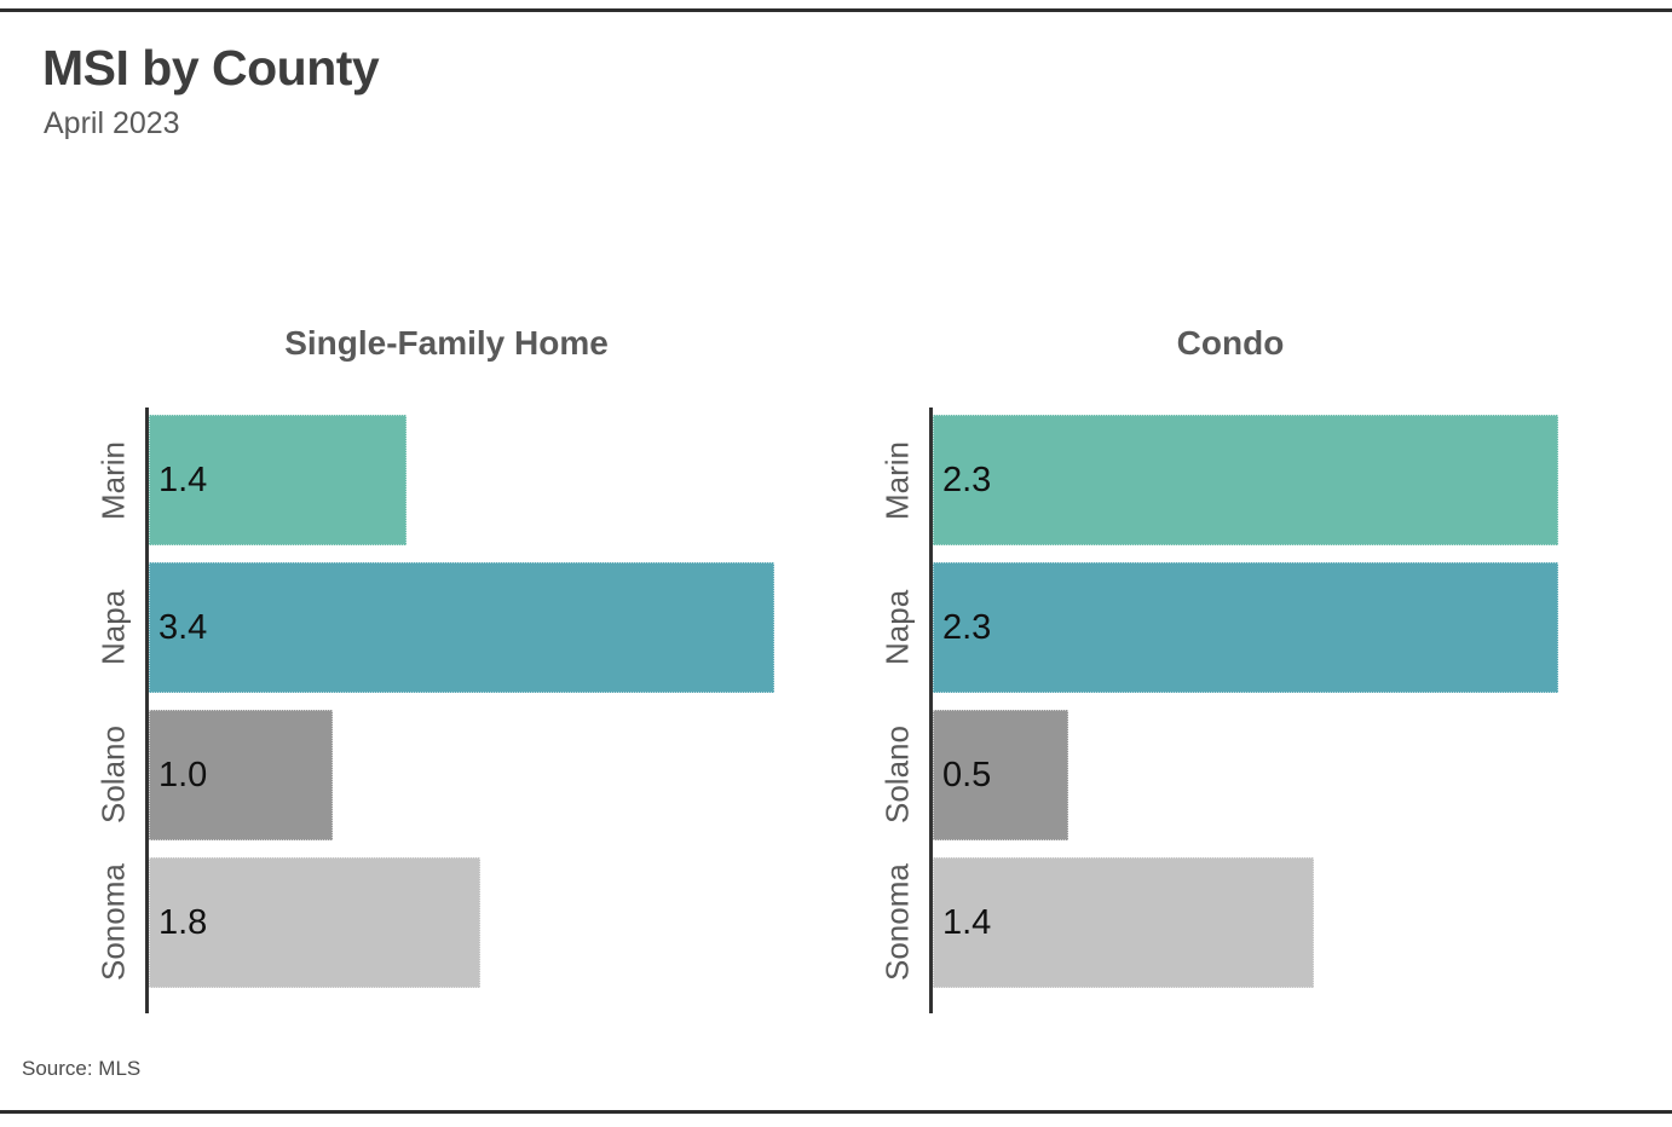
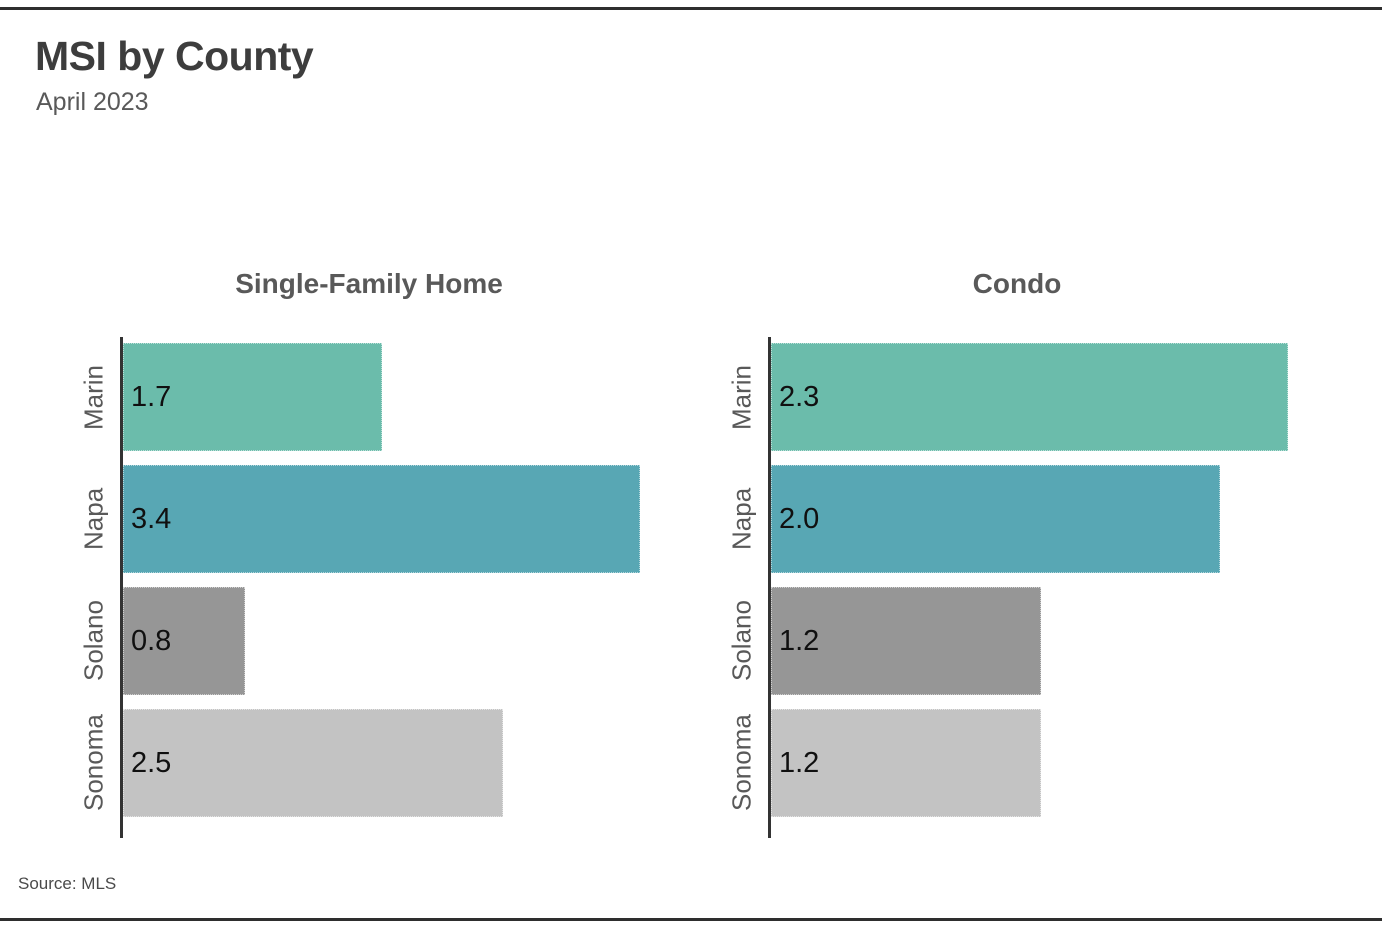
Single-Family Home/Marin: 1.4 -> 1.7
Single-Family Home/Solano: 1.0 -> 0.8
Single-Family Home/Sonoma: 1.8 -> 2.5
Condo/Napa: 2.3 -> 2.0
Condo/Solano: 0.5 -> 1.2
Condo/Sonoma: 1.4 -> 1.2
